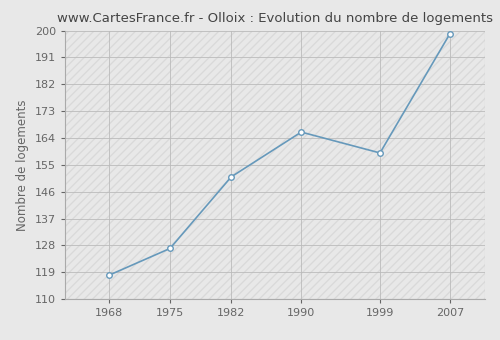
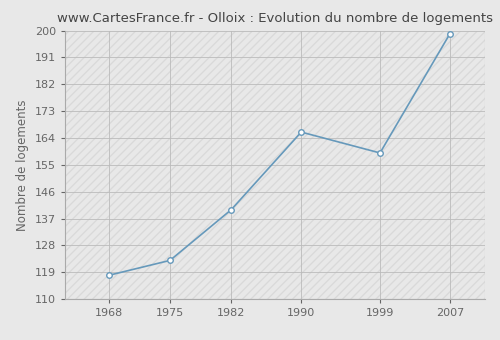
1975: 127 -> 123
1982: 151 -> 140
